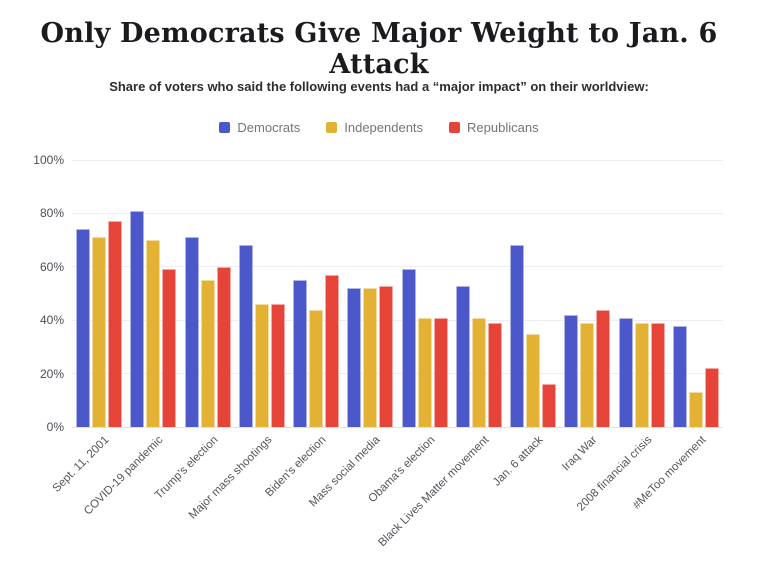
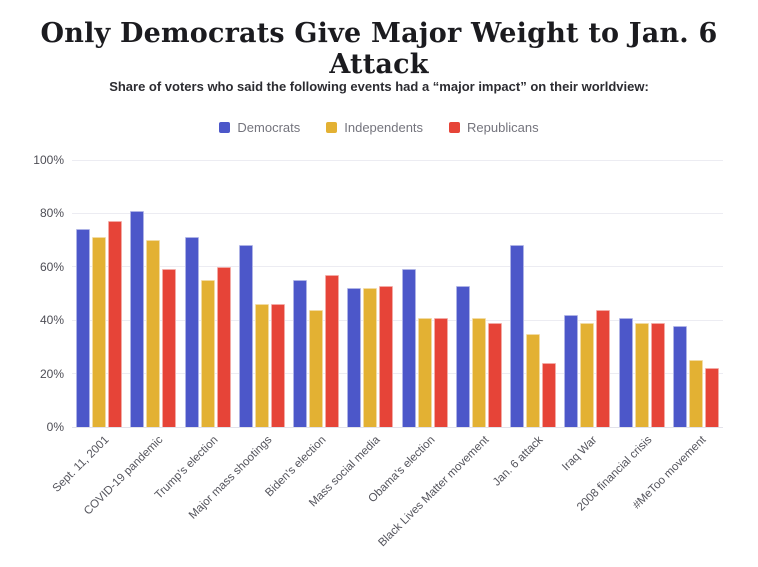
Republicans/Jan. 6 attack: 16% -> 24%
Independents/#MeToo movement: 13% -> 25%
